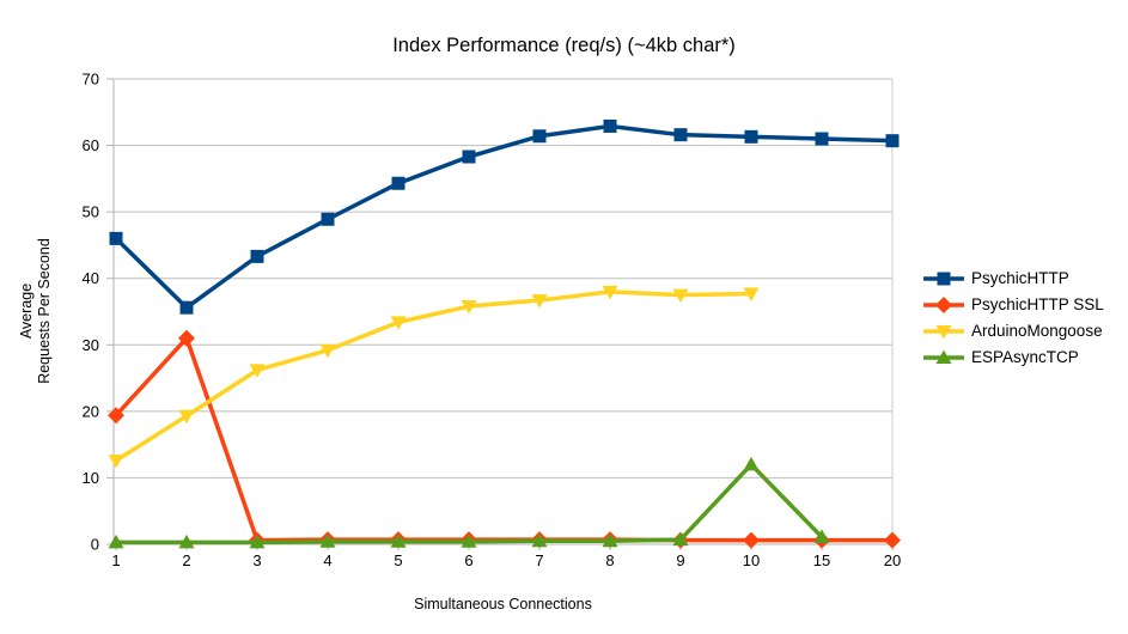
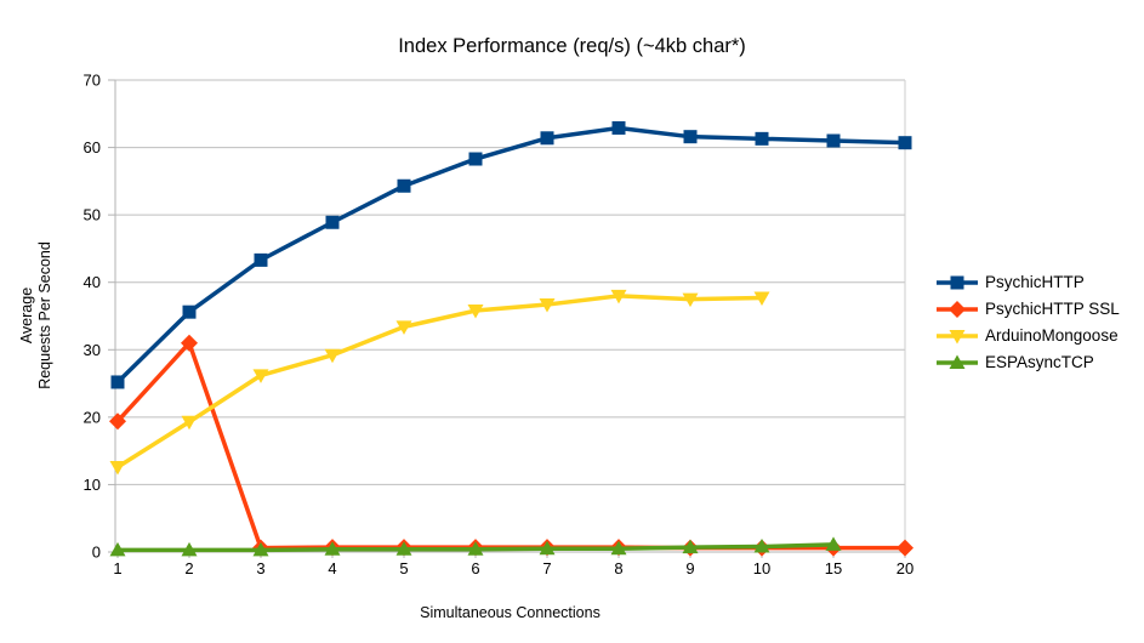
PsychicHTTP/1: 46 -> 25
ESPAsyncTCP/10: 12 -> 1
